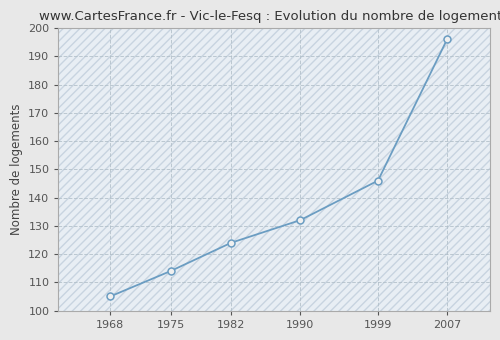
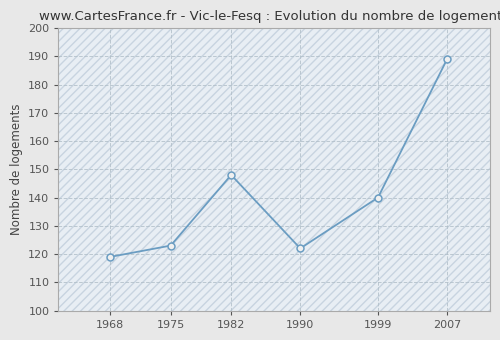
1968: 105 -> 119
1975: 114 -> 123
1982: 124 -> 148
1990: 132 -> 122
1999: 146 -> 140
2007: 196 -> 189
